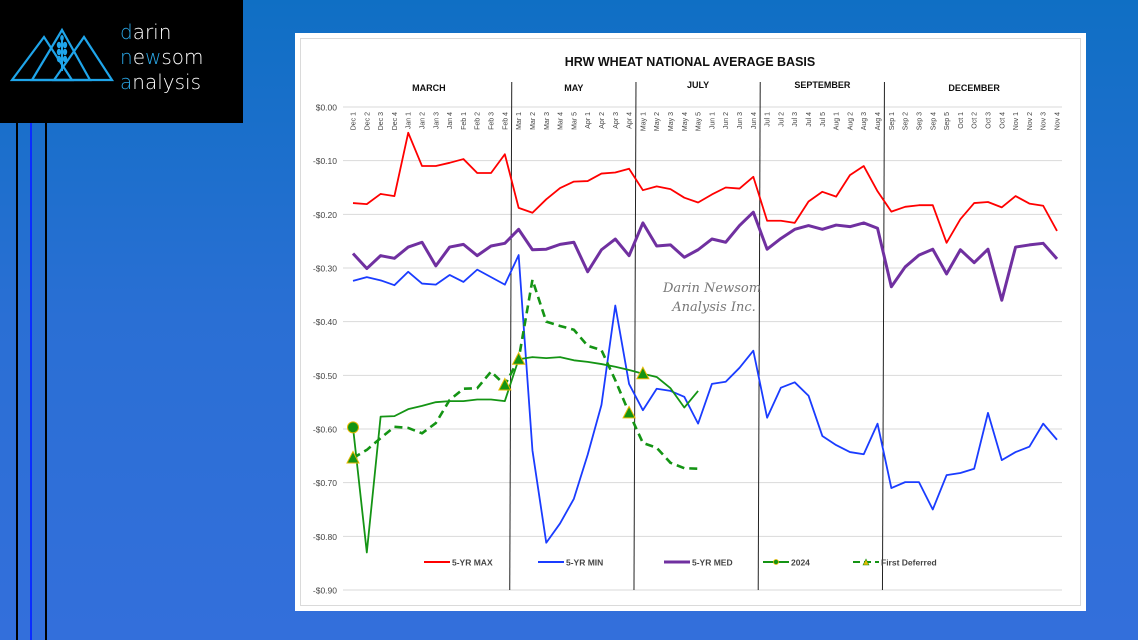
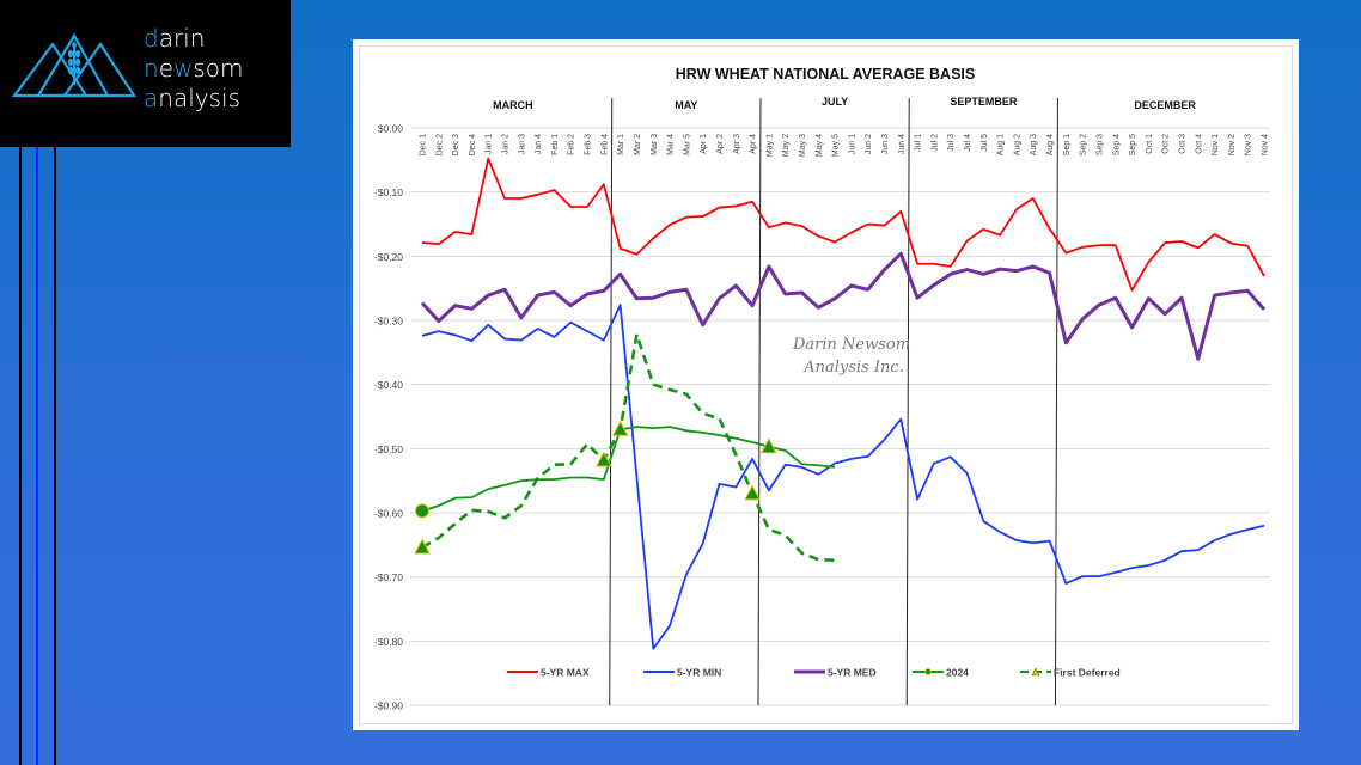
2024/Dec 2: -$0.83 -> -$0.59
5-YR MIN/Mar 2: -$0.64 -> -$0.55
5-YR MIN/Mar 5: -$0.73 -> -$0.70
5-YR MIN/Apr 3: -$0.37 -> -$0.56
2024/May 4: -$0.56 -> -$0.53
5-YR MIN/May 5: -$0.59 -> -$0.52
5-YR MIN/Aug 4: -$0.59 -> -$0.64
5-YR MIN/Sep 4: -$0.75 -> -$0.69
5-YR MIN/Oct 3: -$0.57 -> -$0.66
5-YR MIN/Nov 3: -$0.59 -> -$0.63
